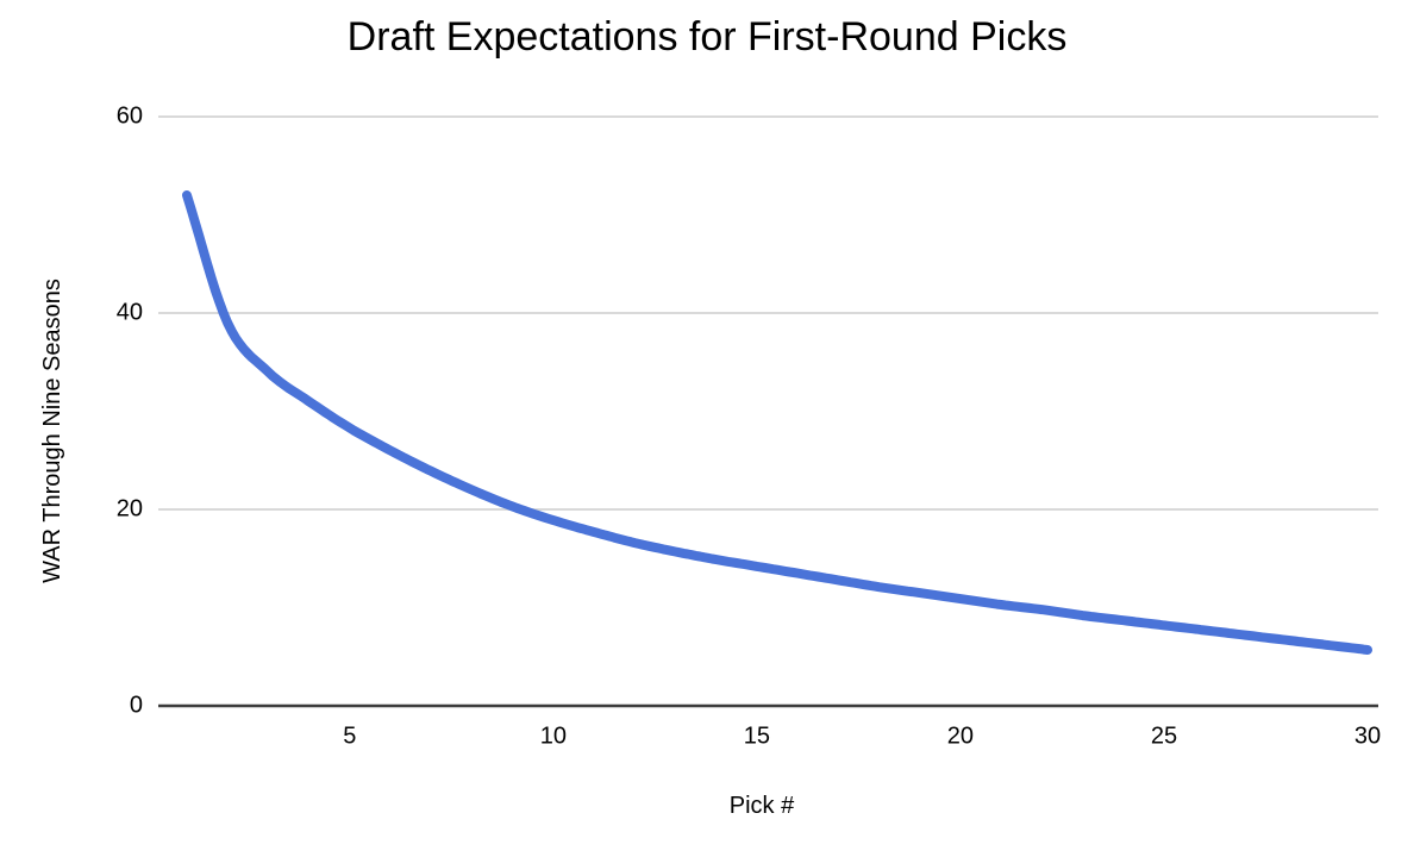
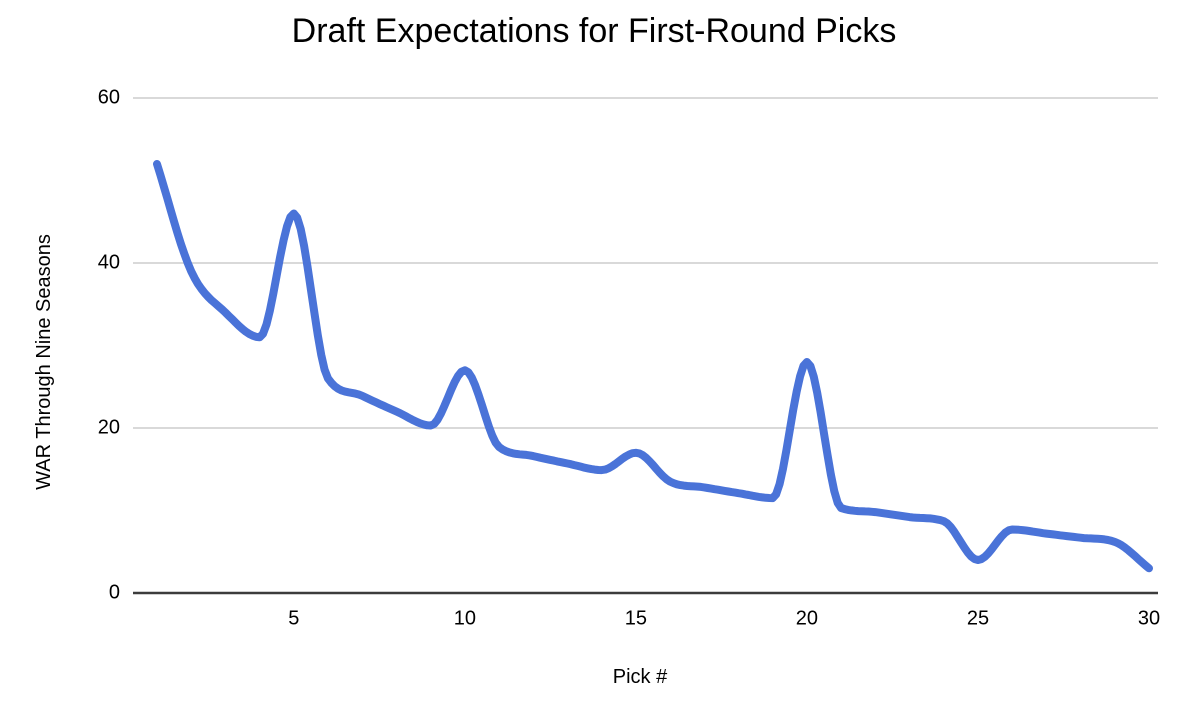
5: 28 -> 46
10: 19 -> 27
15: 14 -> 17
20: 11 -> 28
25: 8 -> 4
30: 6 -> 3
